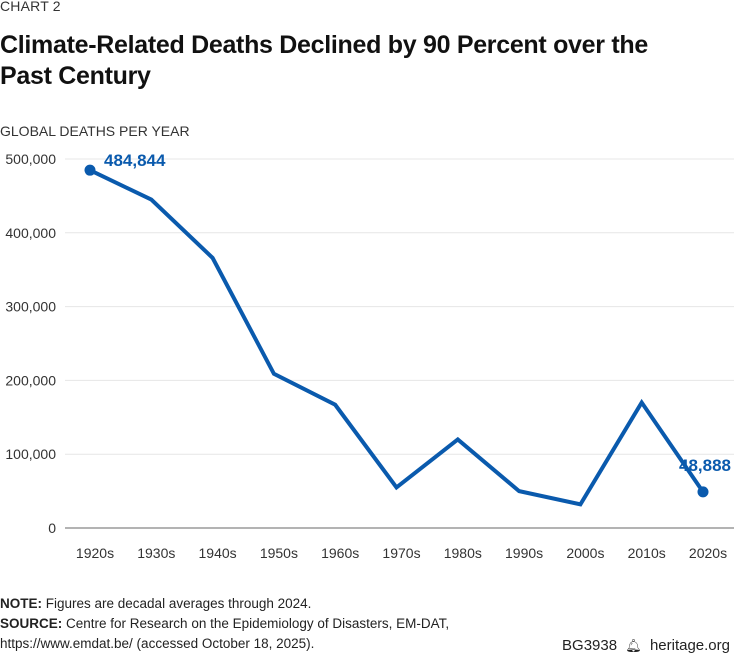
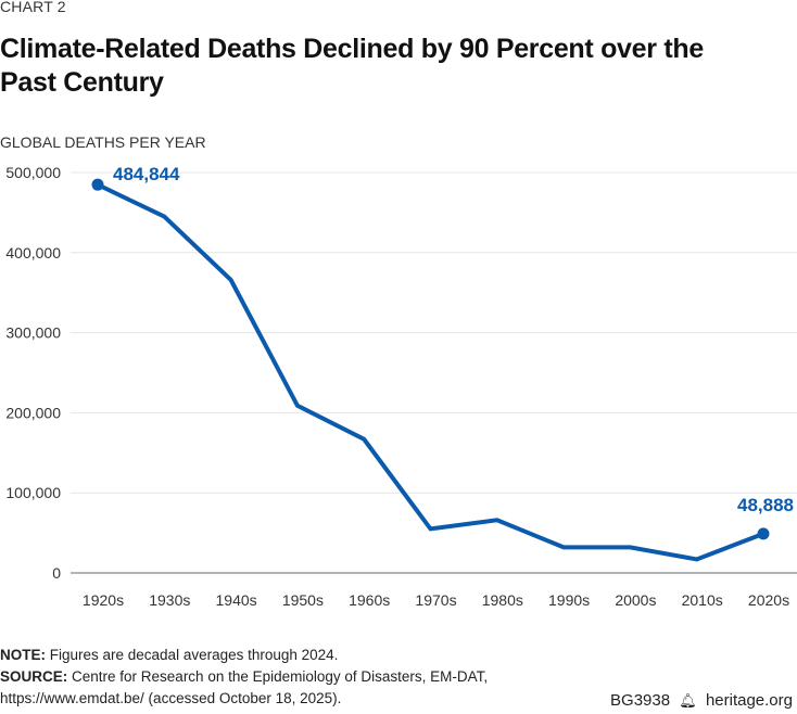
1980s: 120000 -> 70000
1990s: 50000 -> 30000
2010s: 170000 -> 20000
